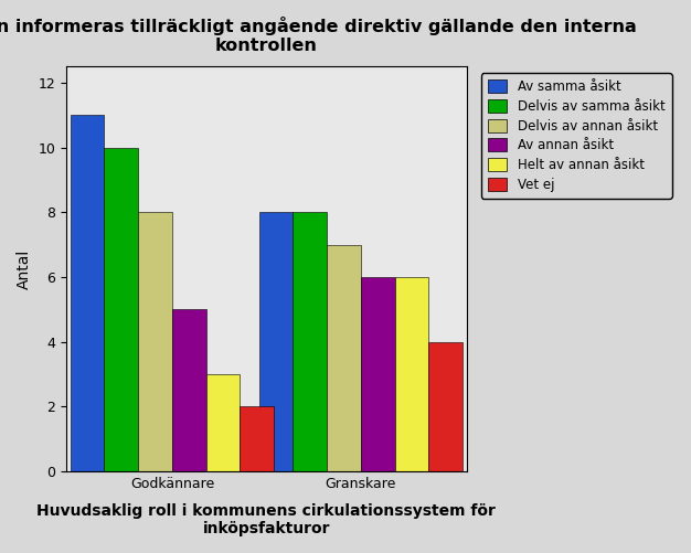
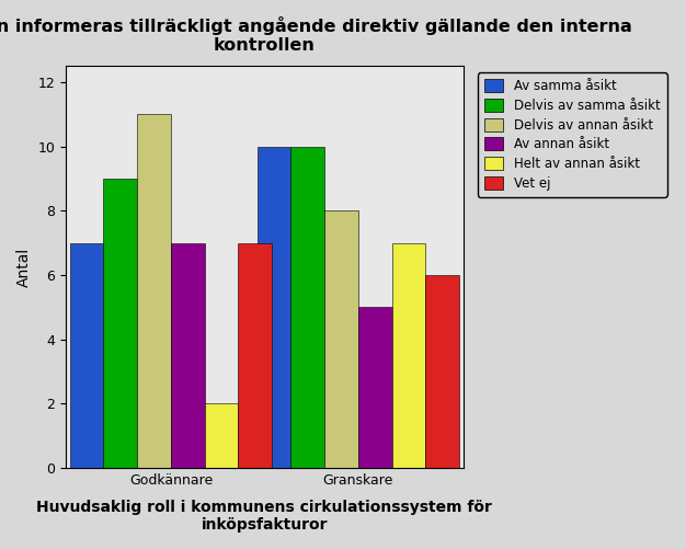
Av samma åsikt/Godkännare: 11 -> 7
Delvis av samma åsikt/Godkännare: 10 -> 9
Delvis av annan åsikt/Godkännare: 8 -> 11
Av annan åsikt/Godkännare: 5 -> 7
Helt av annan åsikt/Godkännare: 3 -> 2
Vet ej/Godkännare: 2 -> 7
Av samma åsikt/Granskare: 8 -> 10
Delvis av samma åsikt/Granskare: 8 -> 10
Delvis av annan åsikt/Granskare: 7 -> 8
Av annan åsikt/Granskare: 6 -> 5
Helt av annan åsikt/Granskare: 6 -> 7
Vet ej/Granskare: 4 -> 6
